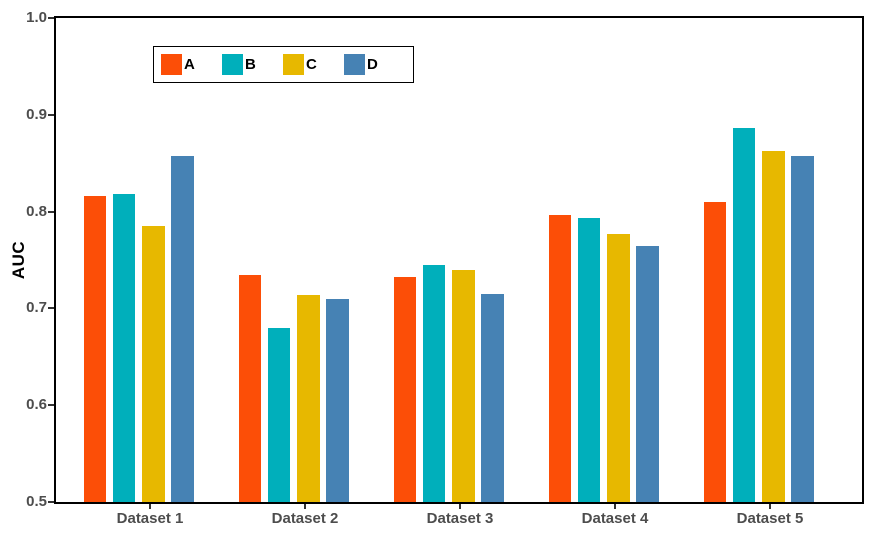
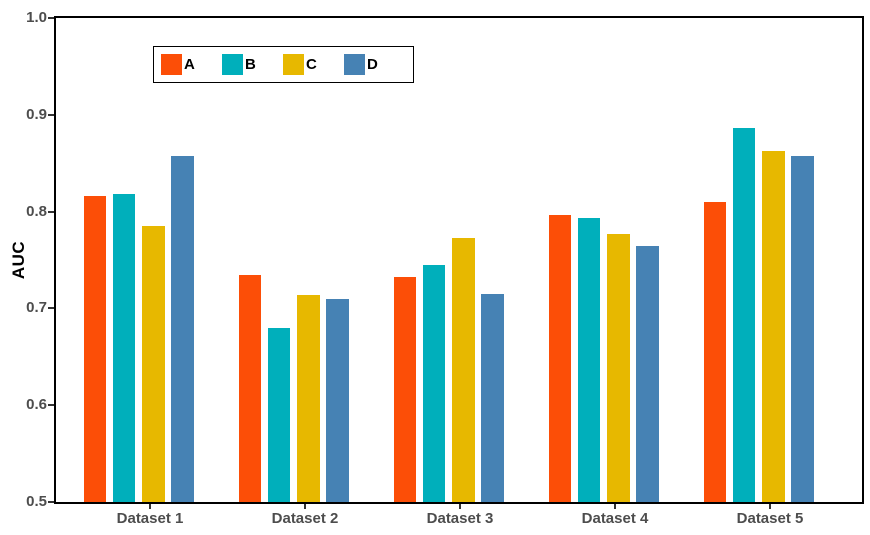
C/Dataset 3: 0.74 -> 0.77
